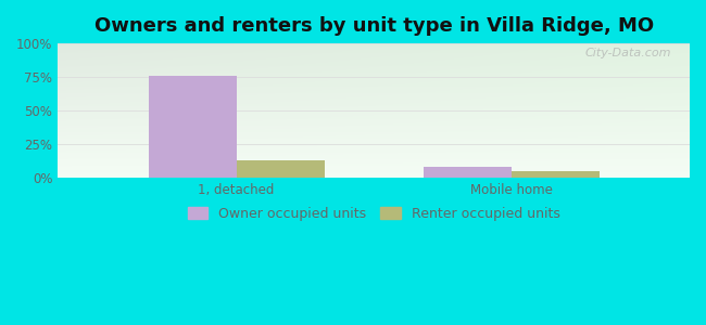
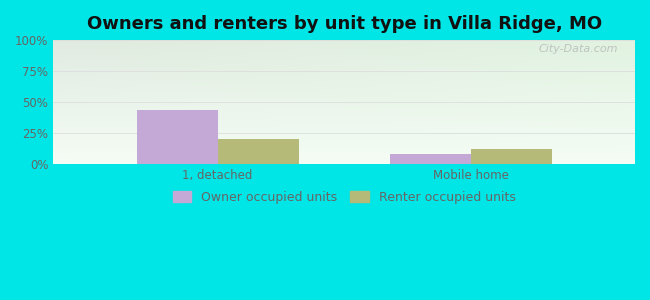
Owner occupied units/1, detached: 76% -> 44%
Renter occupied units/1, detached: 13% -> 20%
Renter occupied units/Mobile home: 5% -> 12%
